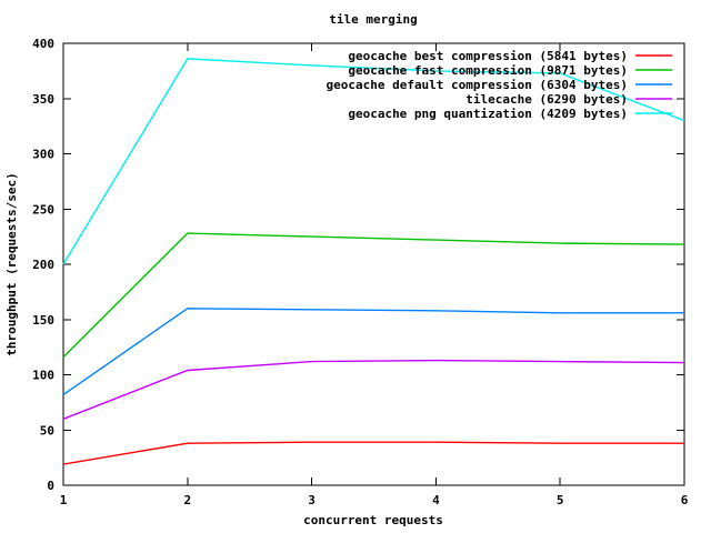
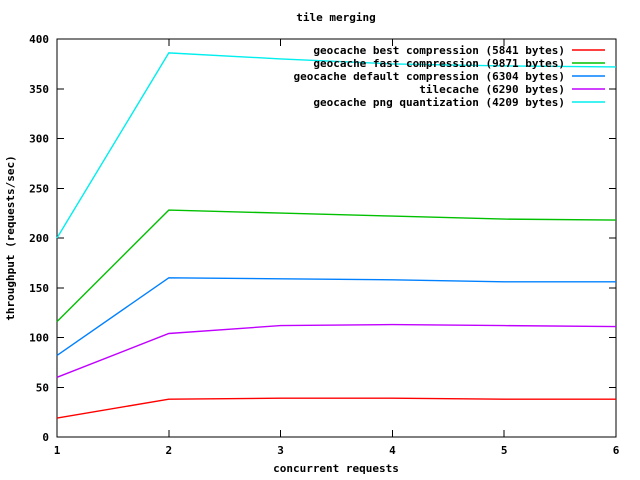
geocache png quantization (4209 bytes)/6: 330 -> 370
